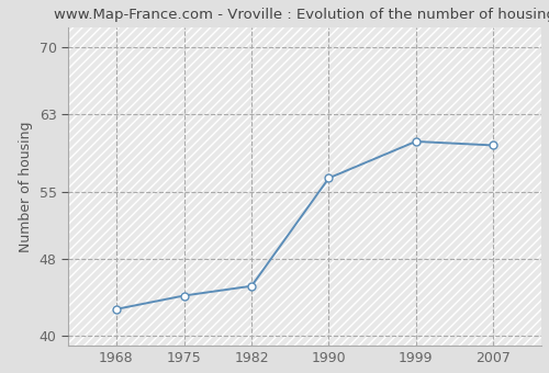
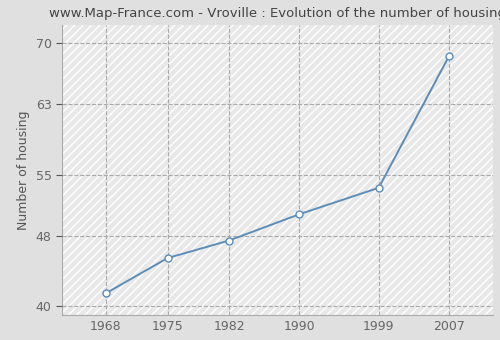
1968: 42.8 -> 41.5
1975: 44.2 -> 45.5
1982: 45.2 -> 47.5
1990: 56.4 -> 50.5
1999: 60.2 -> 53.5
2007: 59.8 -> 68.5
